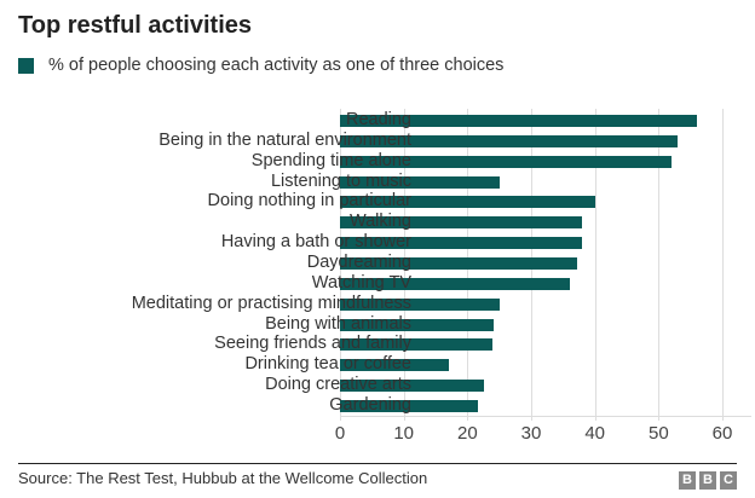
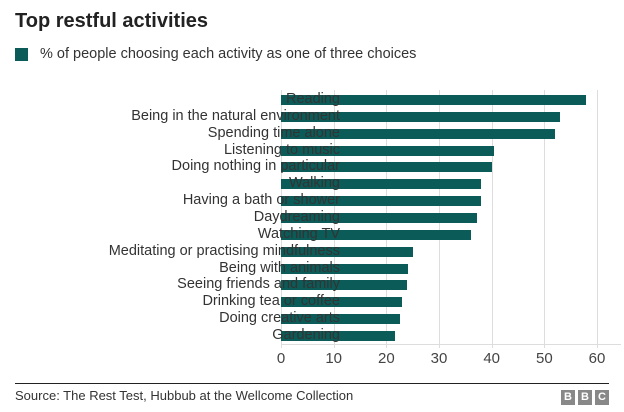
Reading: 56 -> 58
Listening to music: 25 -> 40
Drinking tea or coffee: 17 -> 23
